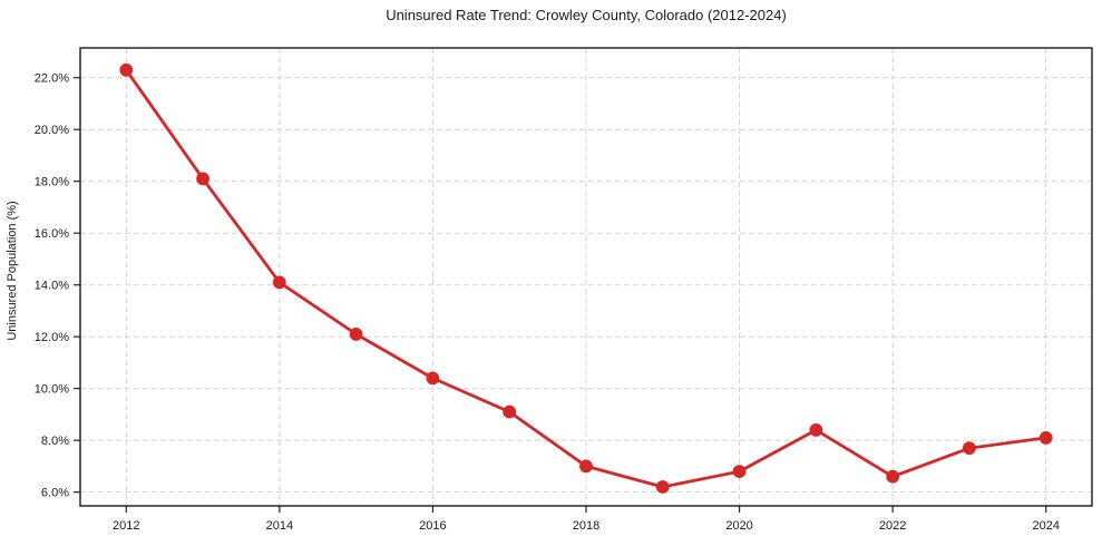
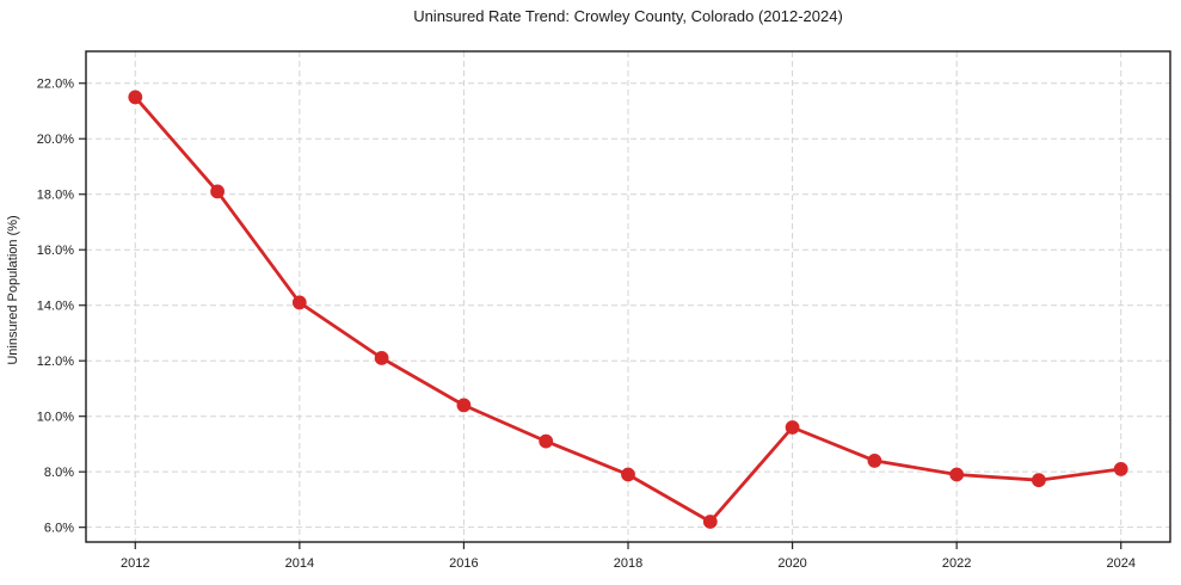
2012: 22.3% -> 21.5%
2018: 7.0% -> 7.9%
2020: 6.8% -> 9.6%
2022: 6.6% -> 7.9%
